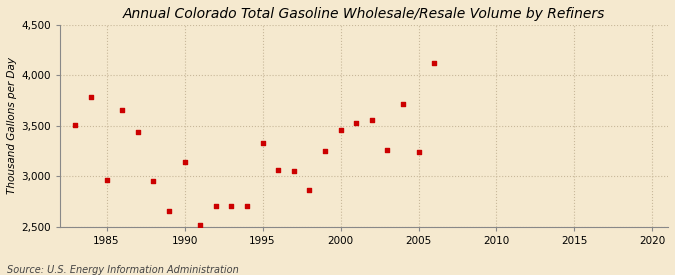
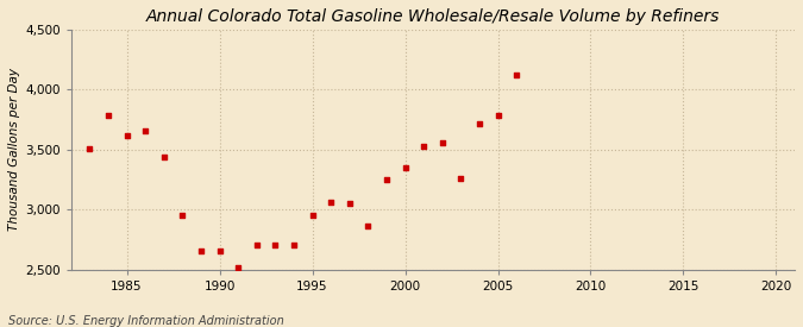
1985: 2,970 -> 3,620
1990: 3,140 -> 2,660
1995: 3,330 -> 2,960
2000: 3,460 -> 3,350
2005: 3,240 -> 3,790
